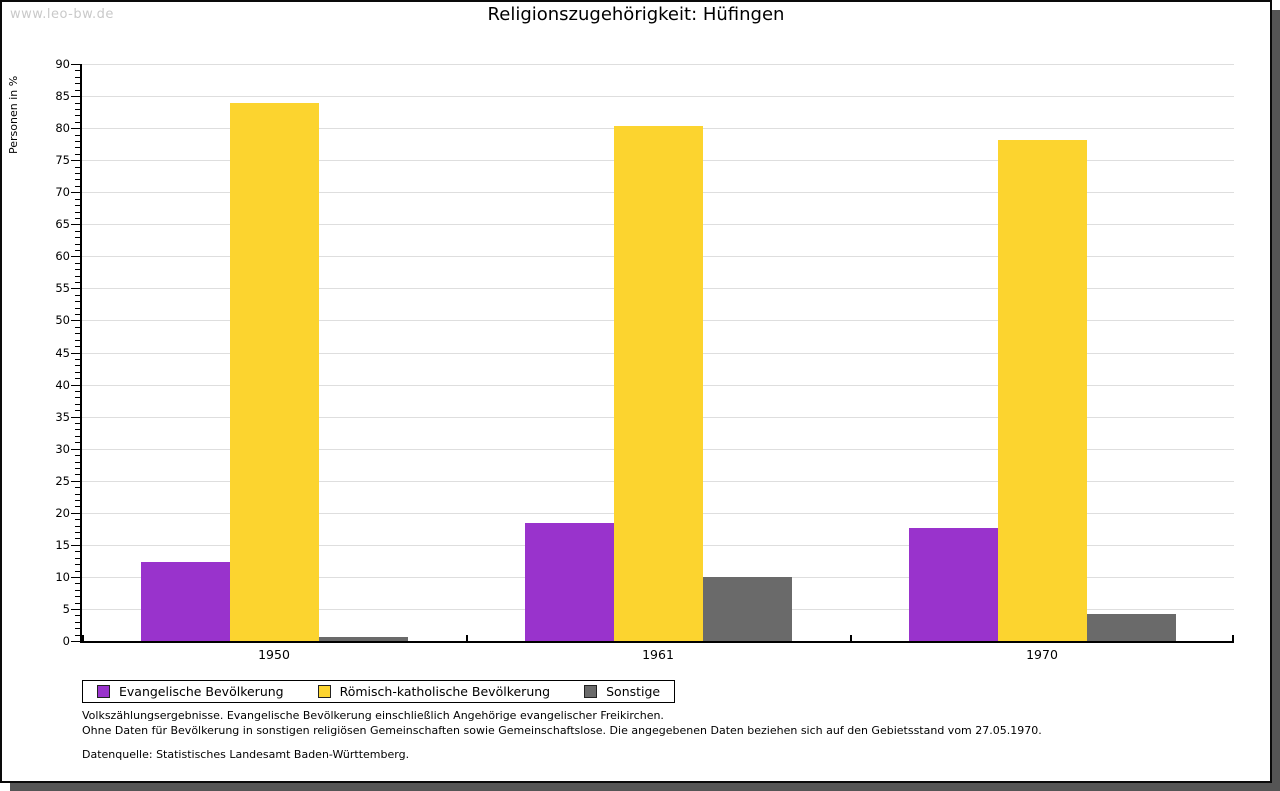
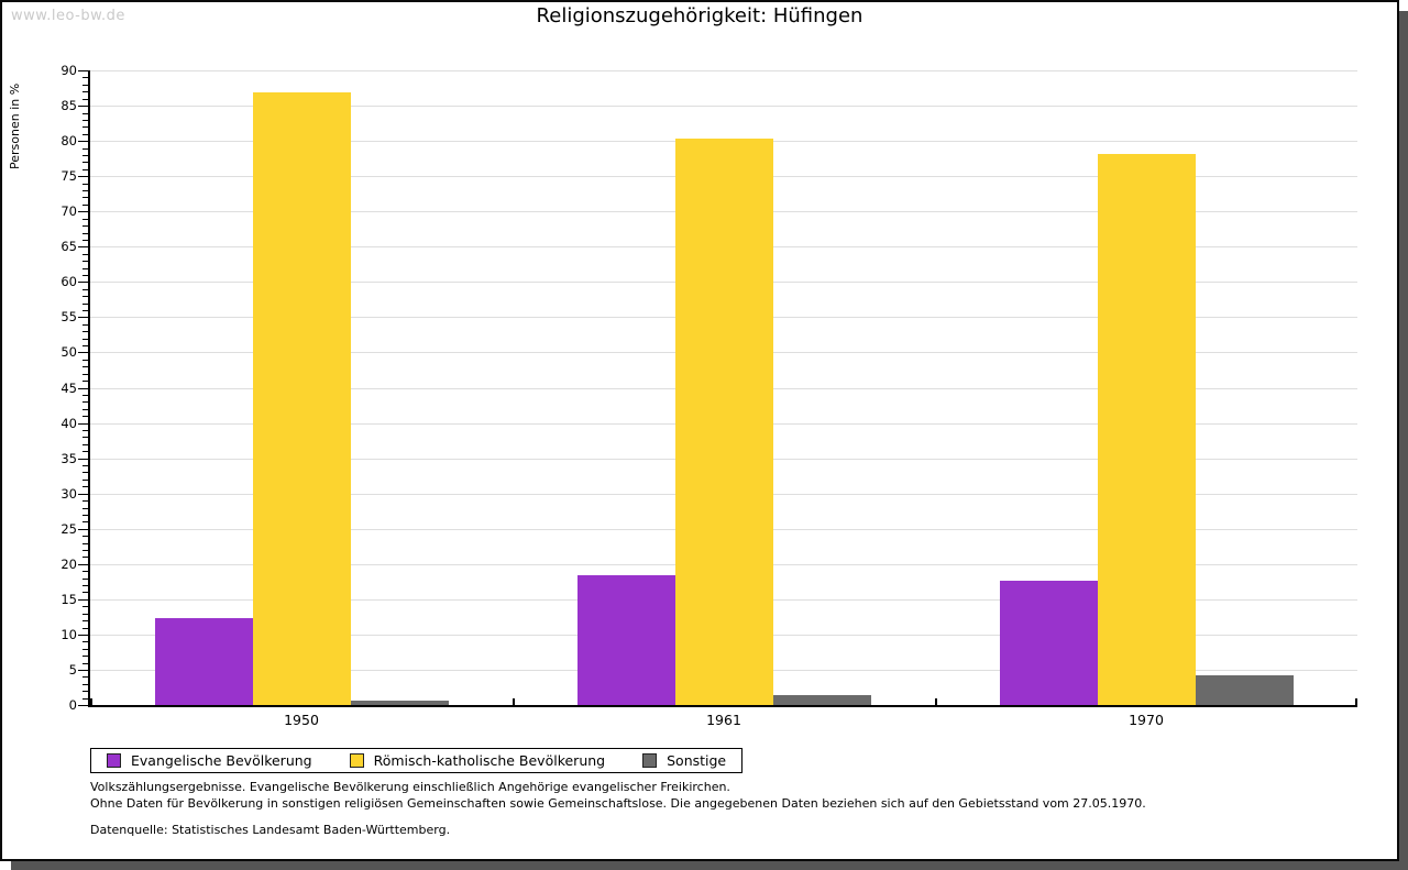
Römisch-katholische Bevölkerung/1950: 84 -> 87
Sonstige/1961: 10 -> 1
